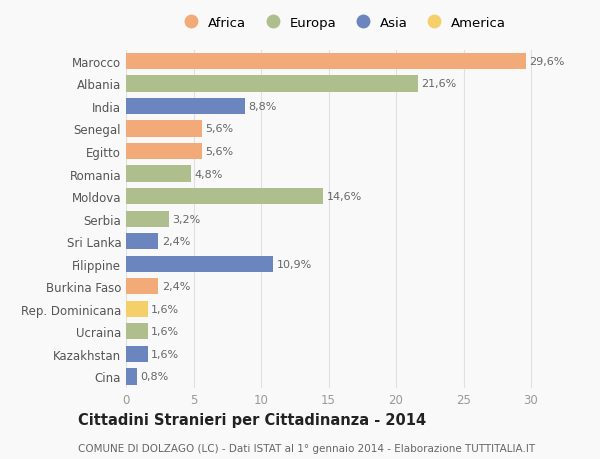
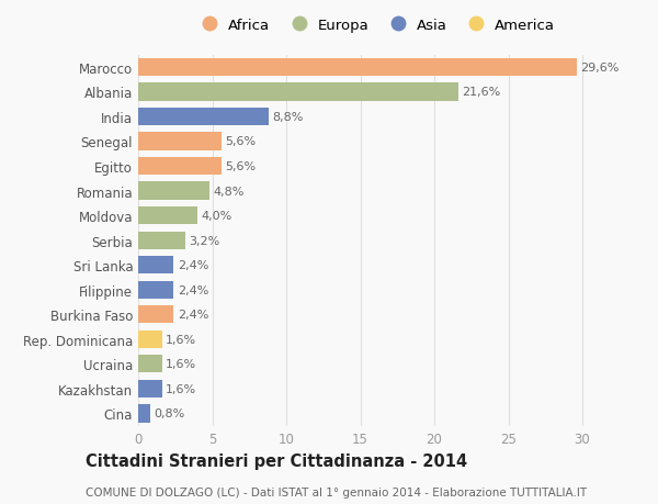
Moldova: 14,6% -> 4,0%
Filippine: 10,9% -> 2,4%
